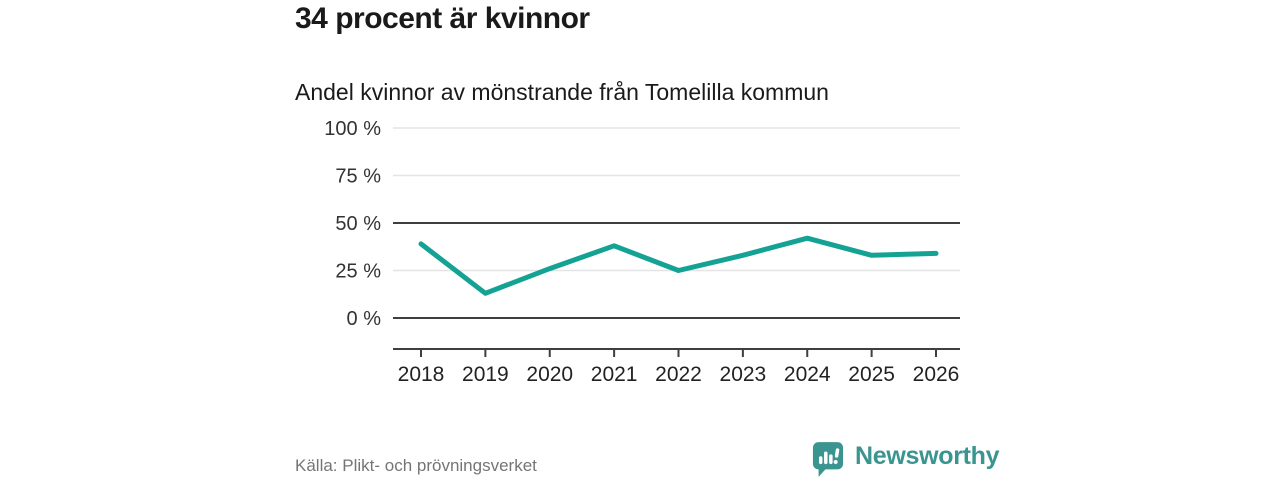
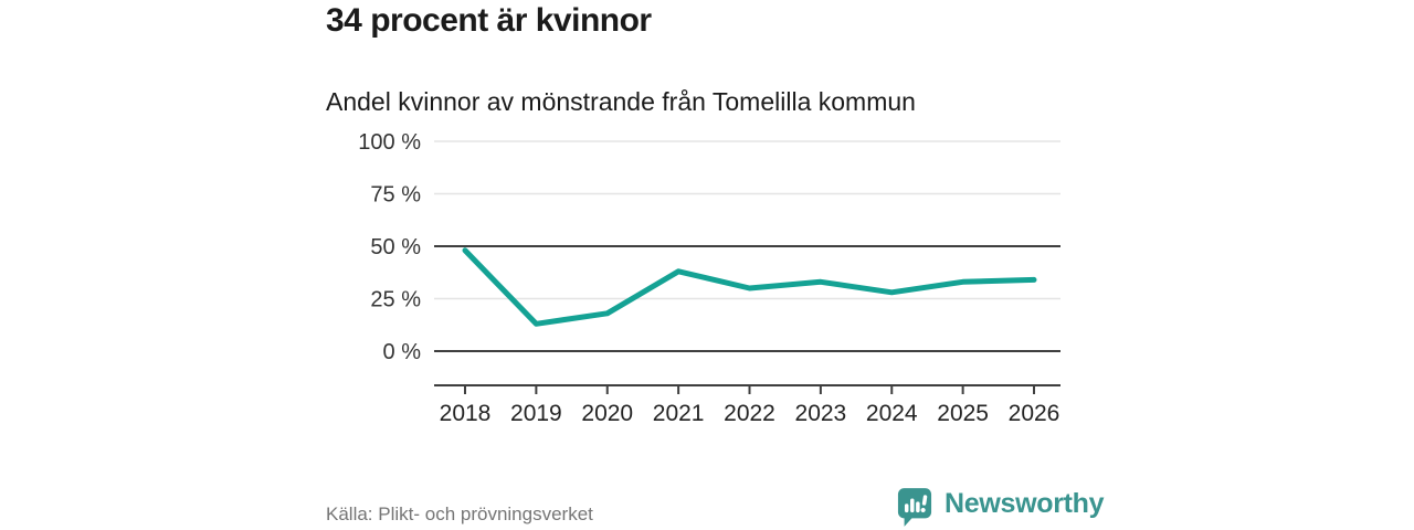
2018: 39% -> 48%
2020: 26% -> 18%
2022: 25% -> 30%
2024: 42% -> 28%
